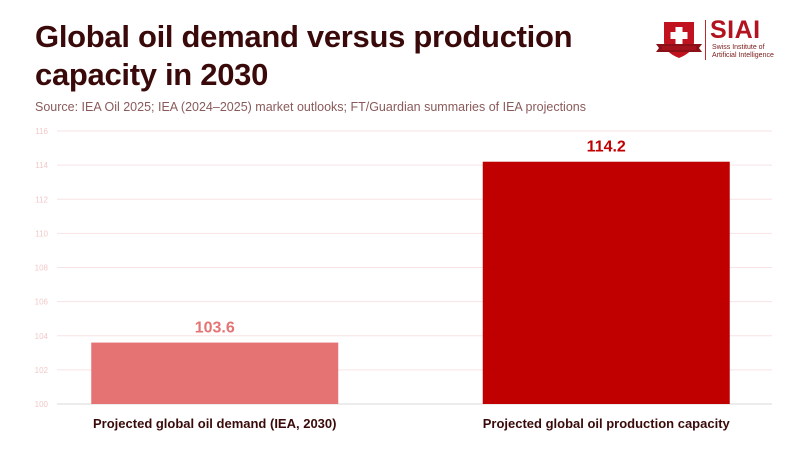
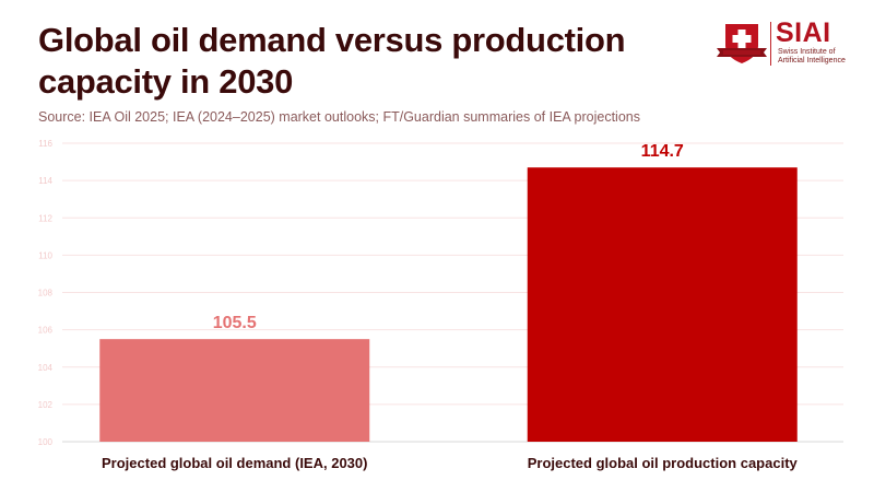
Projected global oil demand (IEA, 2030): 103.6 -> 105.5
Projected global oil production capacity: 114.2 -> 114.7
